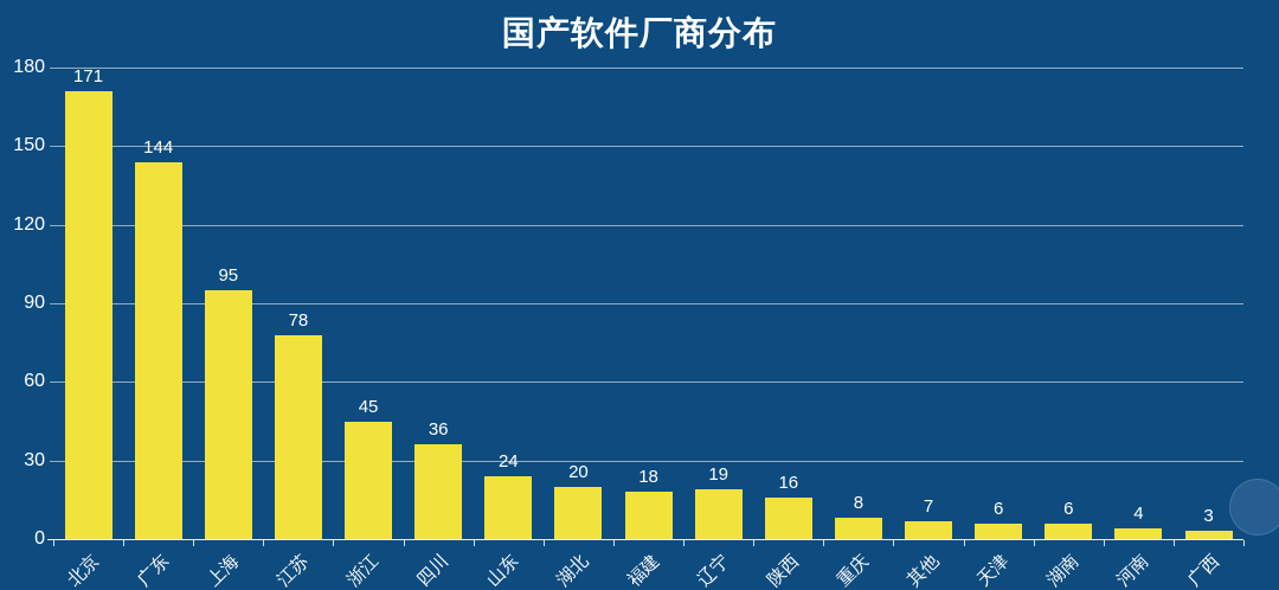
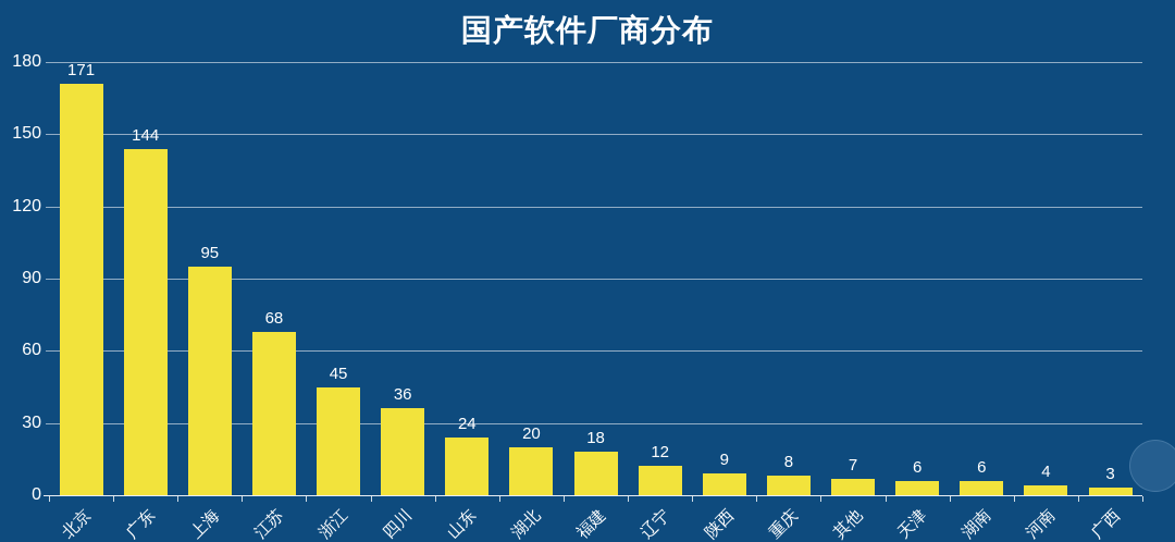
江苏: 78 -> 68
辽宁: 19 -> 12
陕西: 16 -> 9
